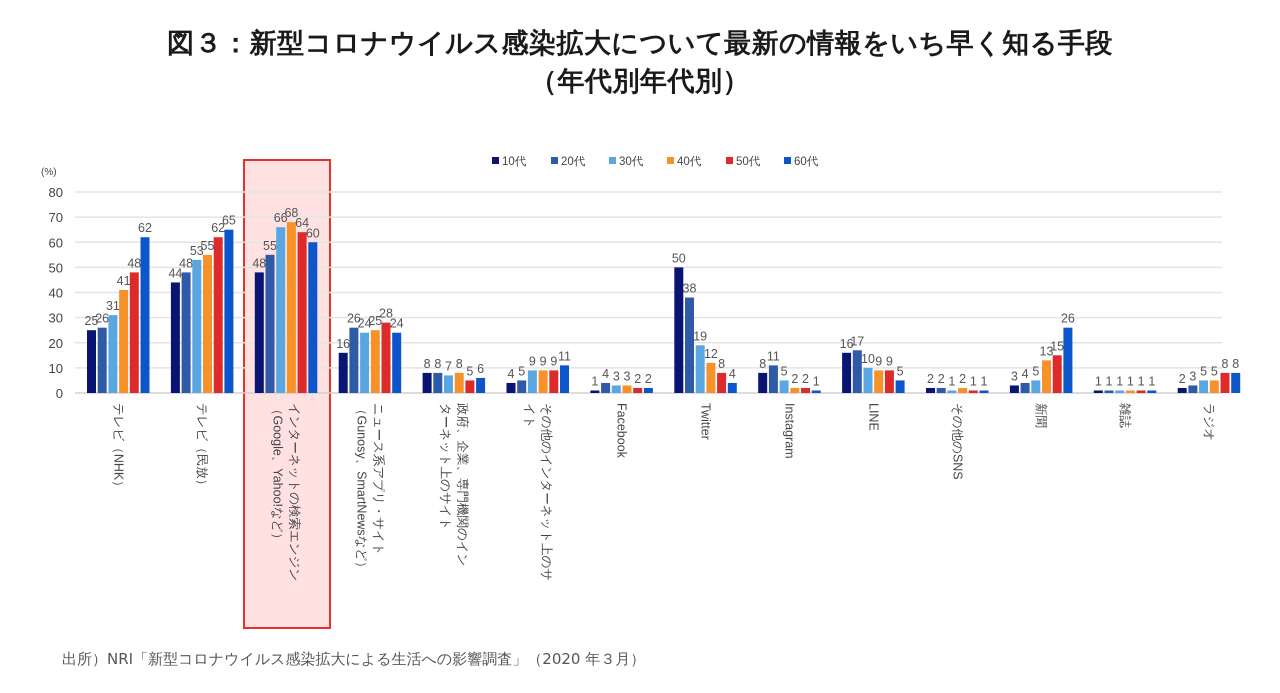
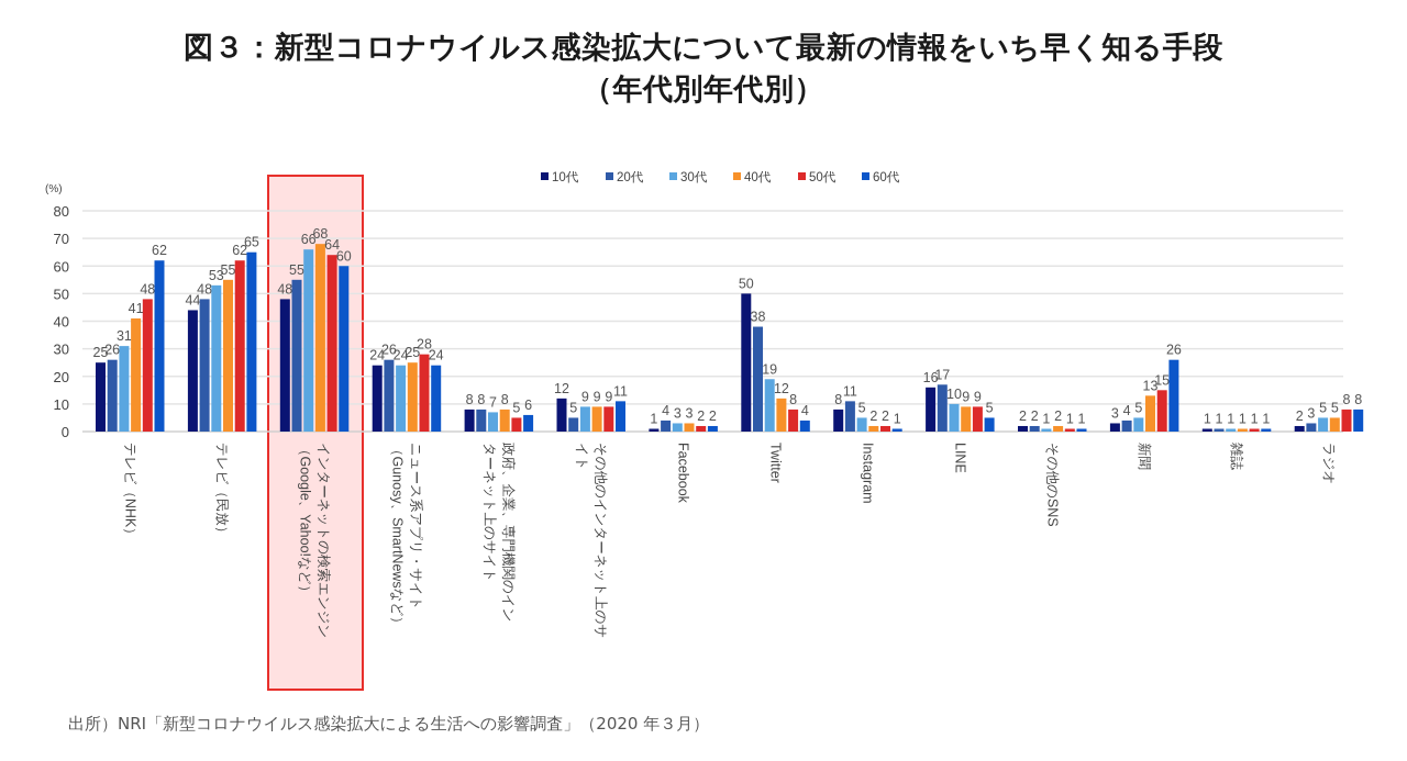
10代/ニュース系アプリ・サイト（Gunosy、SmartNewsなど）: 16 -> 24
10代/その他のインターネット上のサイト: 4 -> 12
